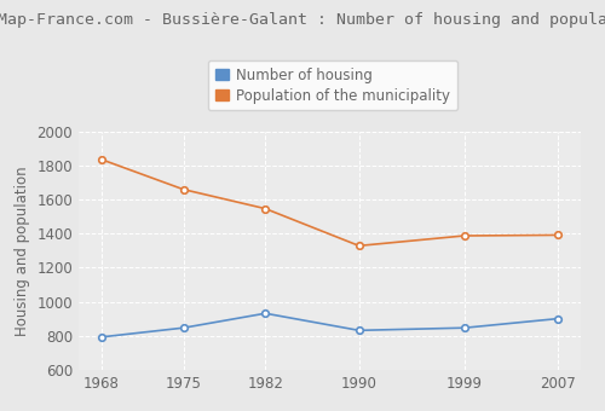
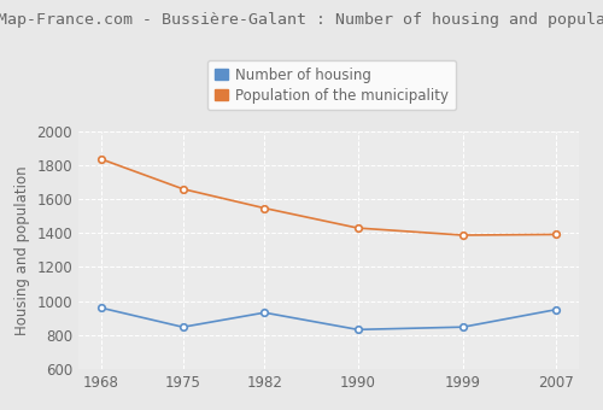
Number of housing/1968: 790 -> 960
Population of the municipality/1990: 1330 -> 1430
Number of housing/2007: 900 -> 950
